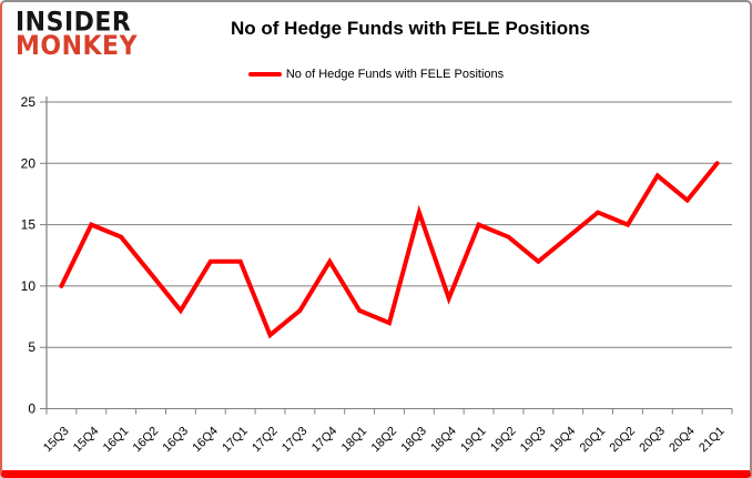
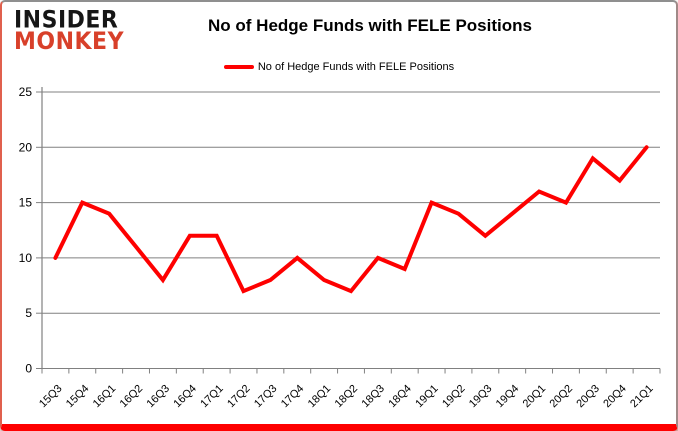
17Q2: 6 -> 7
17Q4: 12 -> 10
18Q3: 16 -> 10
